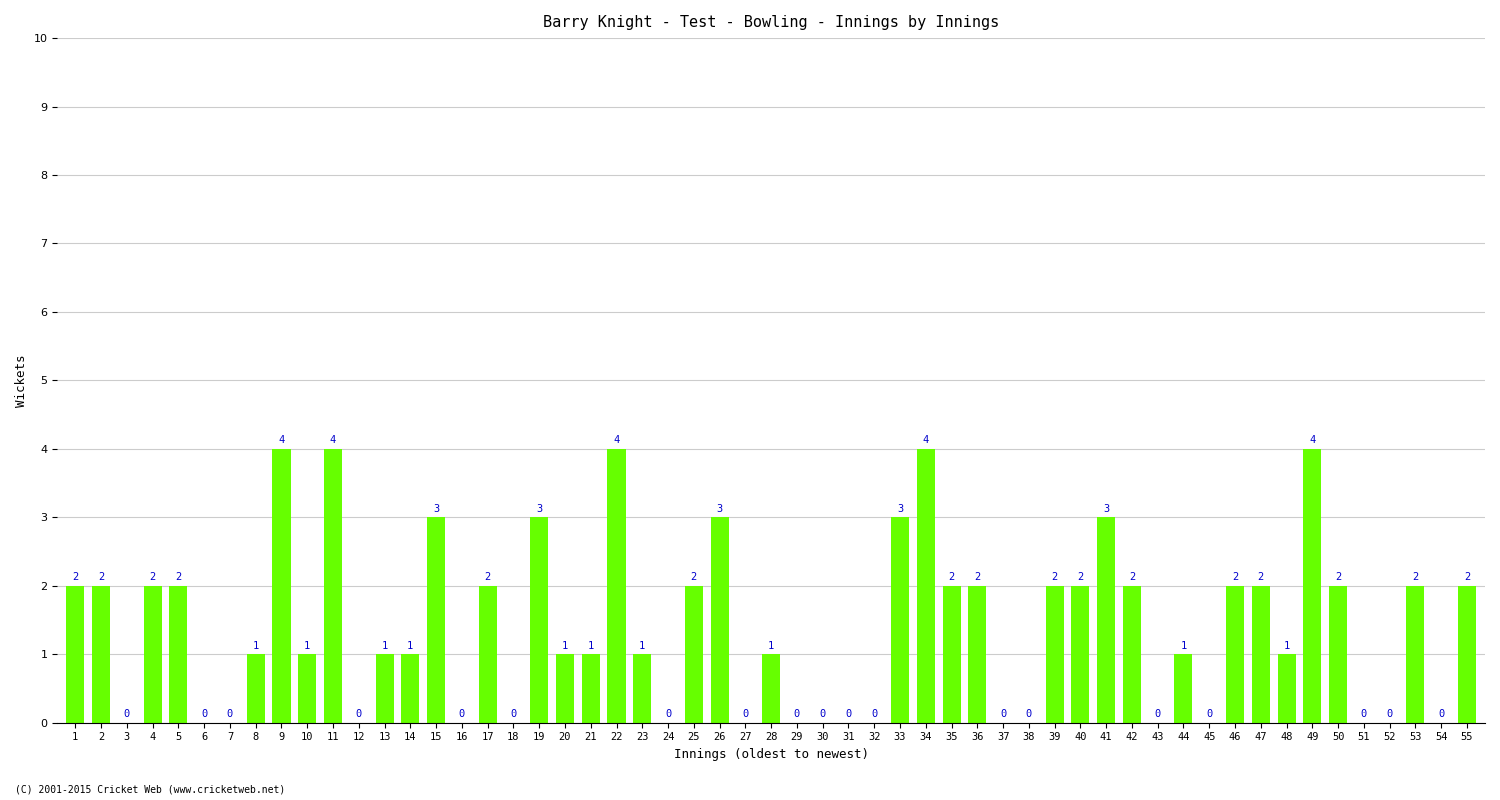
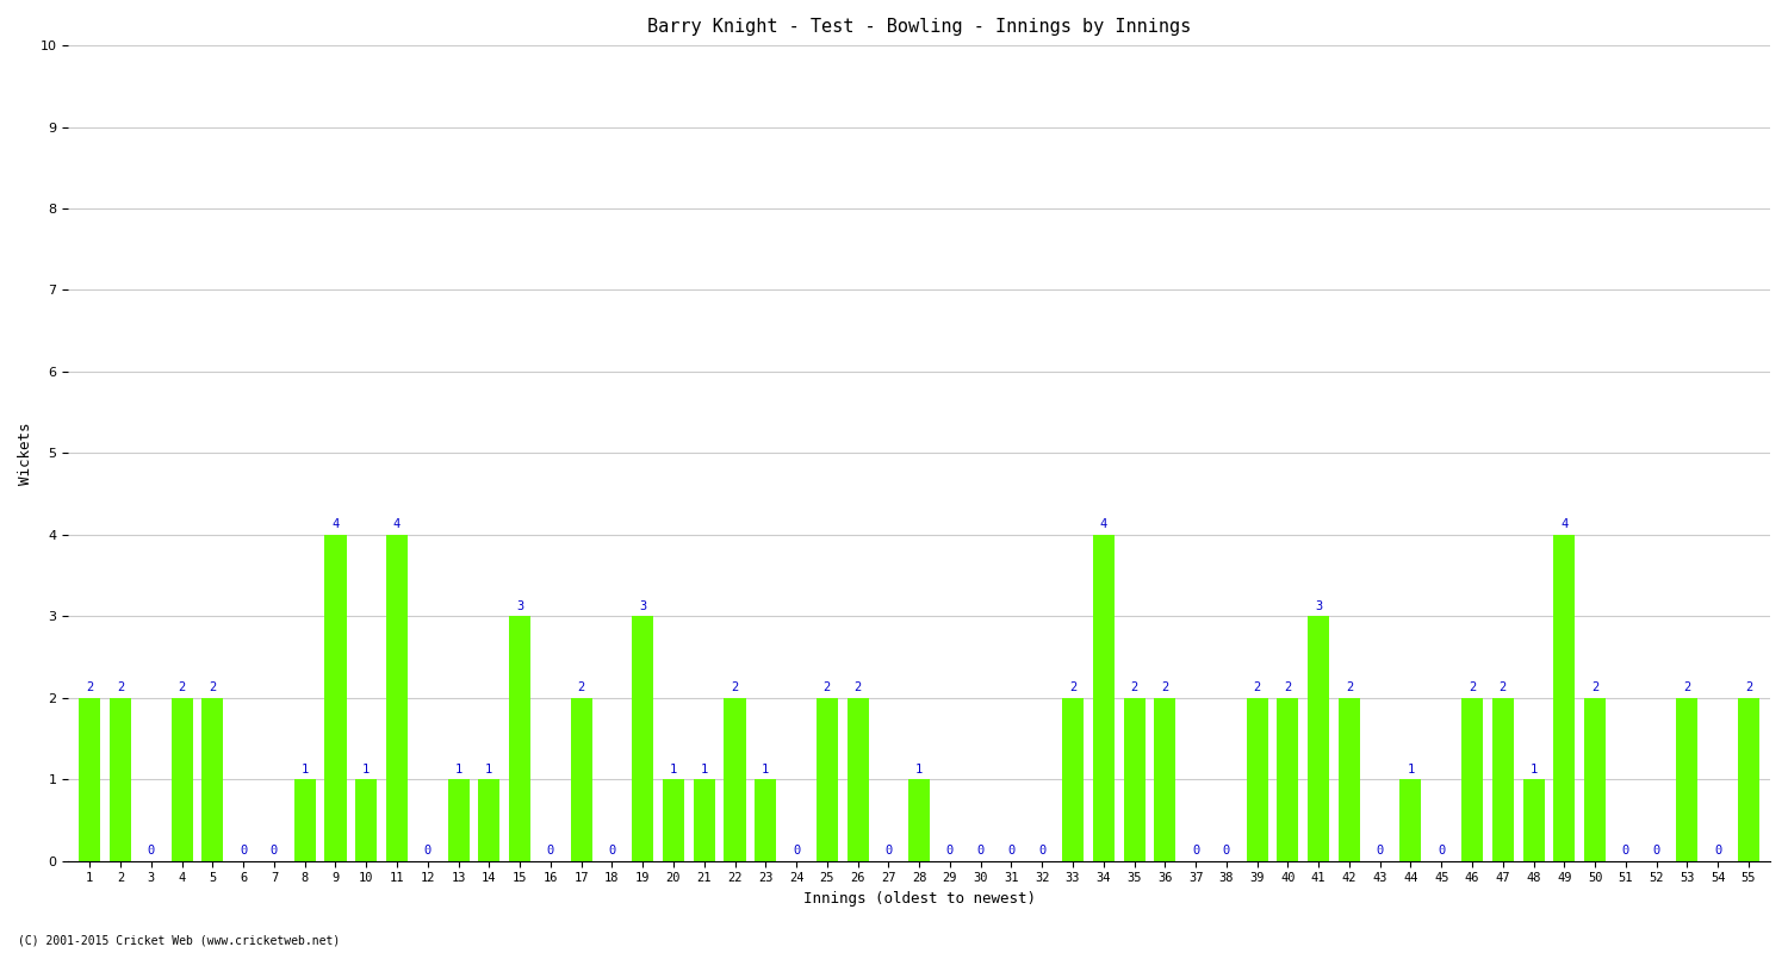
22: 4 -> 2
26: 3 -> 2
33: 3 -> 2
